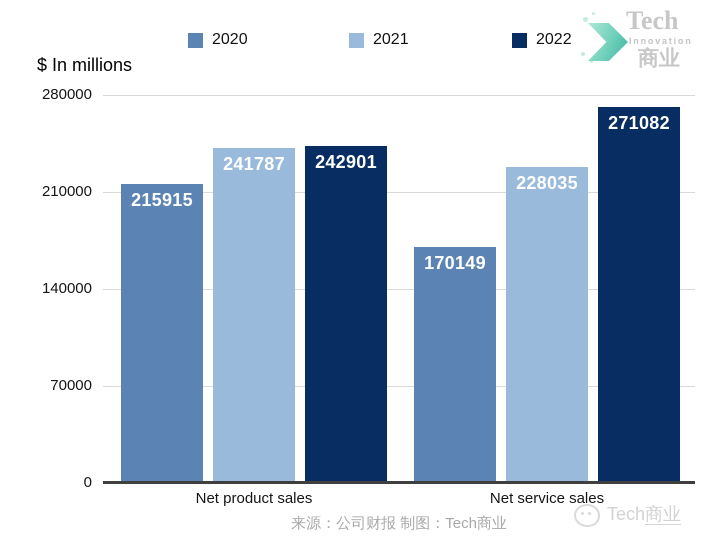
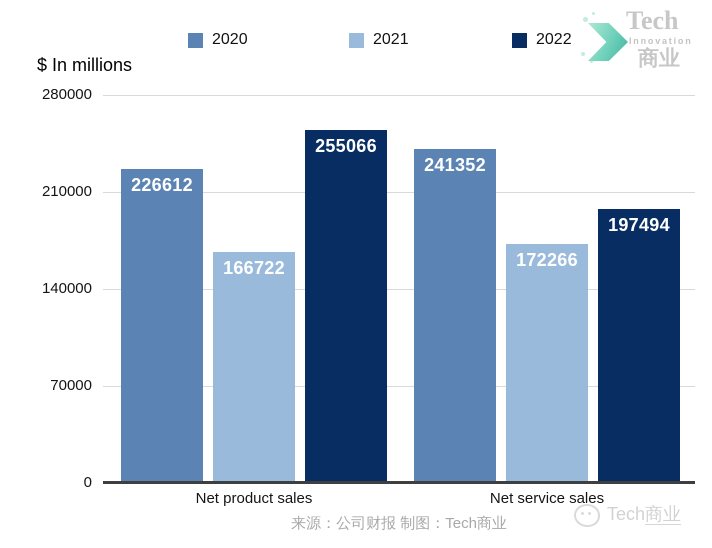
2020/Net product sales: 215915 -> 226612
2021/Net product sales: 241787 -> 166722
2022/Net product sales: 242901 -> 255066
2020/Net service sales: 170149 -> 241352
2021/Net service sales: 228035 -> 172266
2022/Net service sales: 271082 -> 197494
